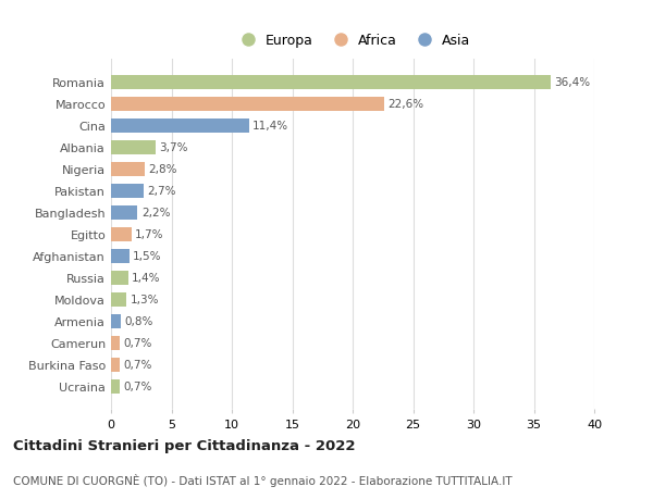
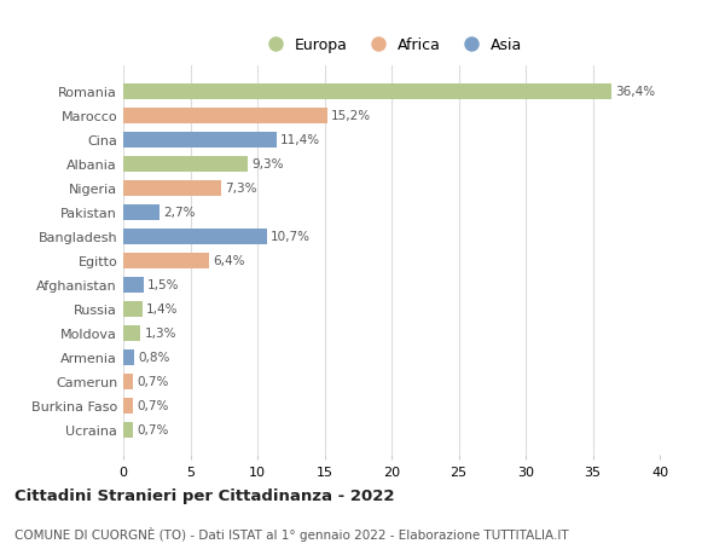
Marocco: 22,6% -> 15,2%
Albania: 3,7% -> 9,3%
Nigeria: 2,8% -> 7,3%
Bangladesh: 2,2% -> 10,7%
Egitto: 1,7% -> 6,4%
